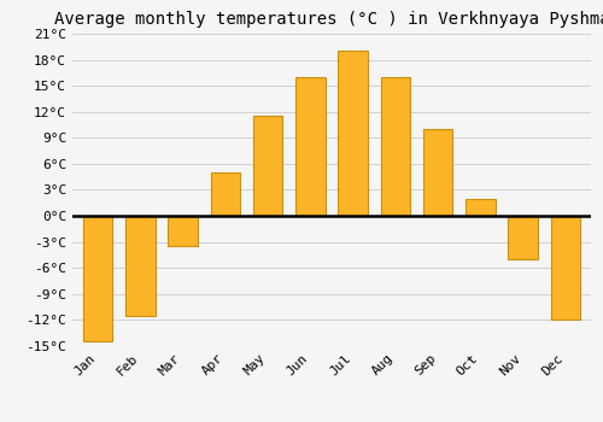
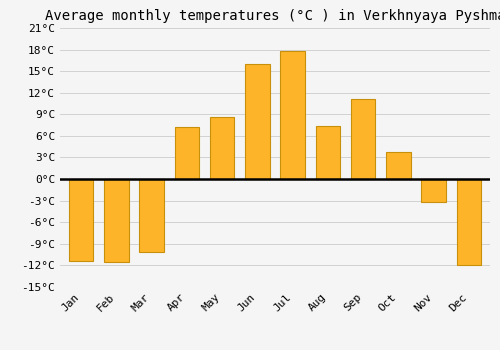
Jan: -14.5°C -> -11.4°C
Mar: -3.5°C -> -10.2°C
Apr: 5.0°C -> 7.2°C
May: 11.5°C -> 8.6°C
Jul: 19.0°C -> 17.8°C
Aug: 16.0°C -> 7.4°C
Sep: 10.0°C -> 11.2°C
Oct: 2.0°C -> 3.8°C
Nov: -5.0°C -> -3.2°C
